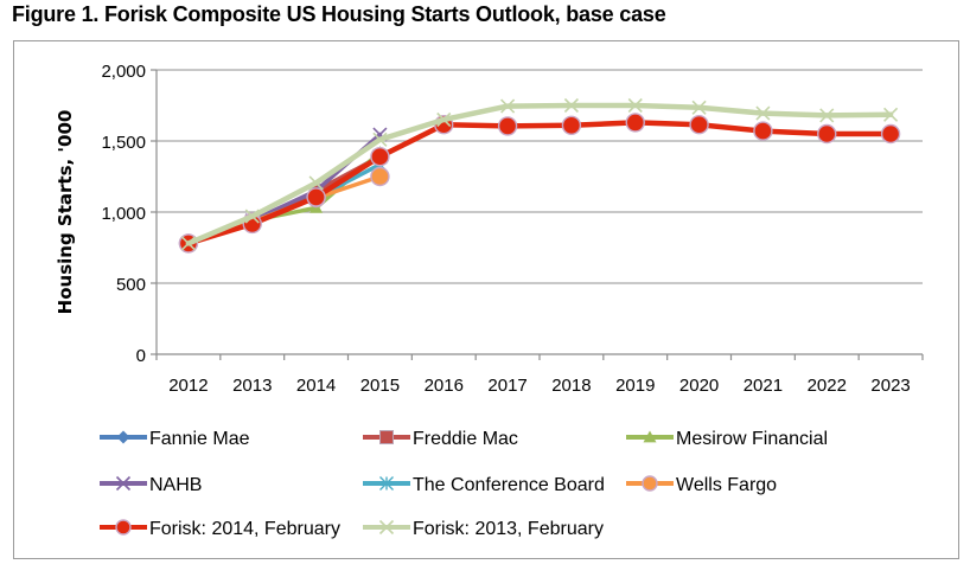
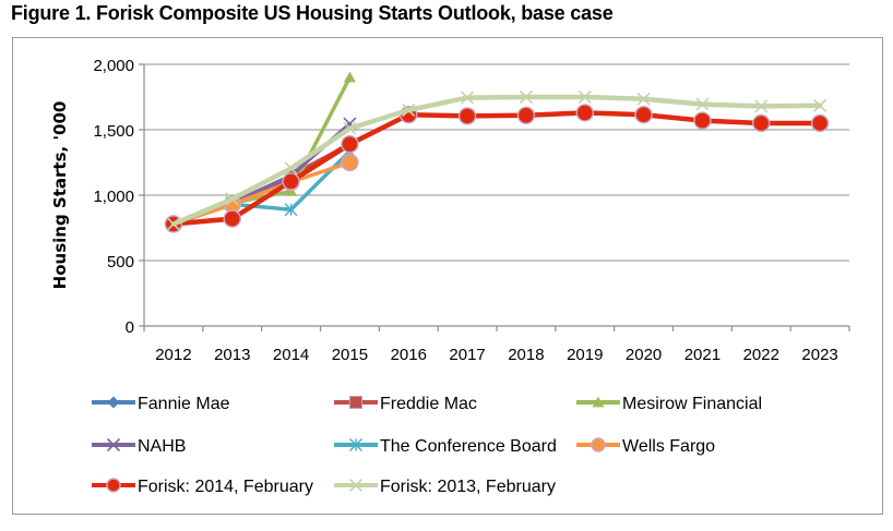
Forisk: 2014, February/2013: 920 -> 820
The Conference Board/2014: 1100 -> 890
Mesirow Financial/2015: 1420 -> 1900
